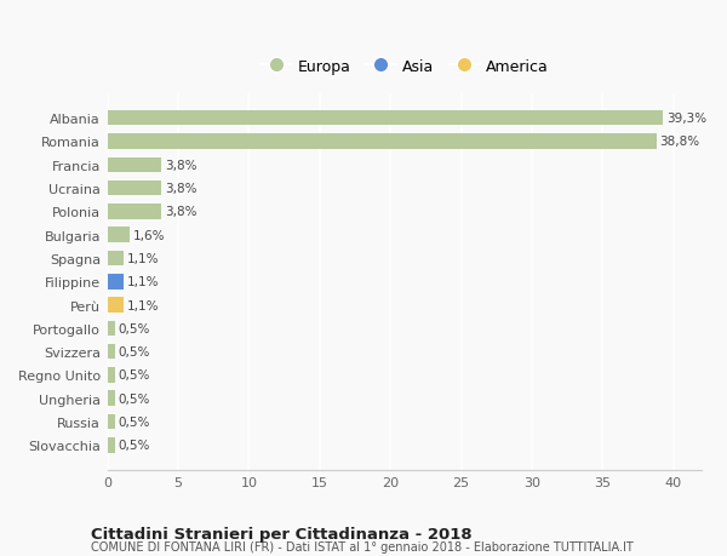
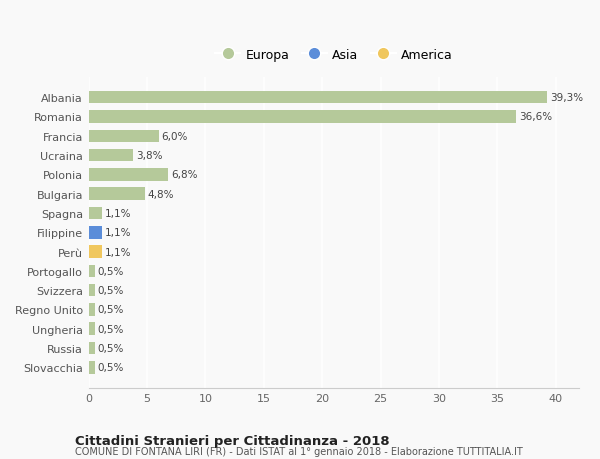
Romania: 38,8% -> 36,6%
Francia: 3,8% -> 6,0%
Polonia: 3,8% -> 6,8%
Bulgaria: 1,6% -> 4,8%
